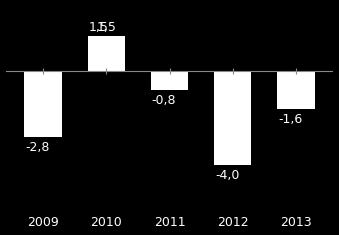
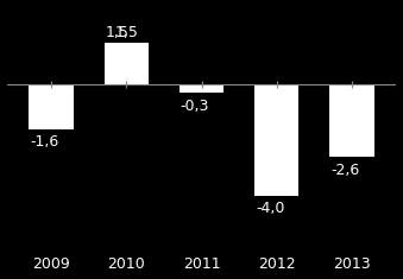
2009: -2,8 -> -1,6
2011: -0,8 -> -0,3
2013: -1,6 -> -2,6
